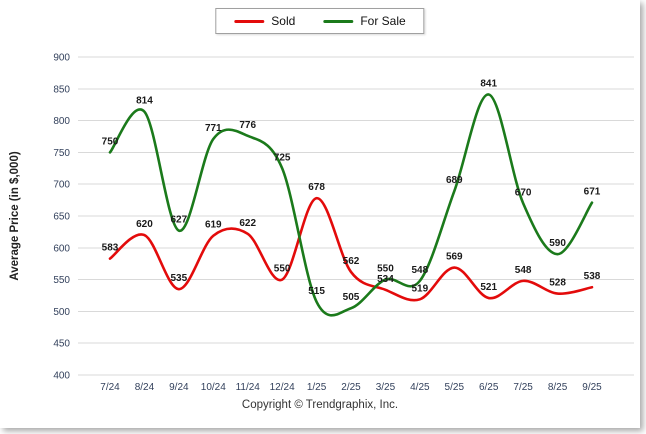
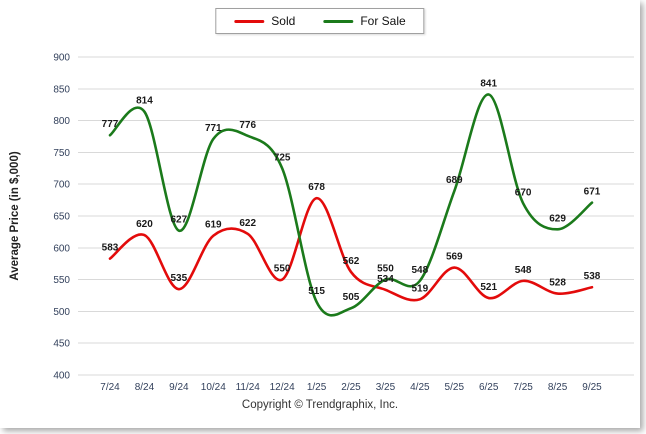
For Sale/7/24: 750 -> 777
For Sale/8/25: 590 -> 629
